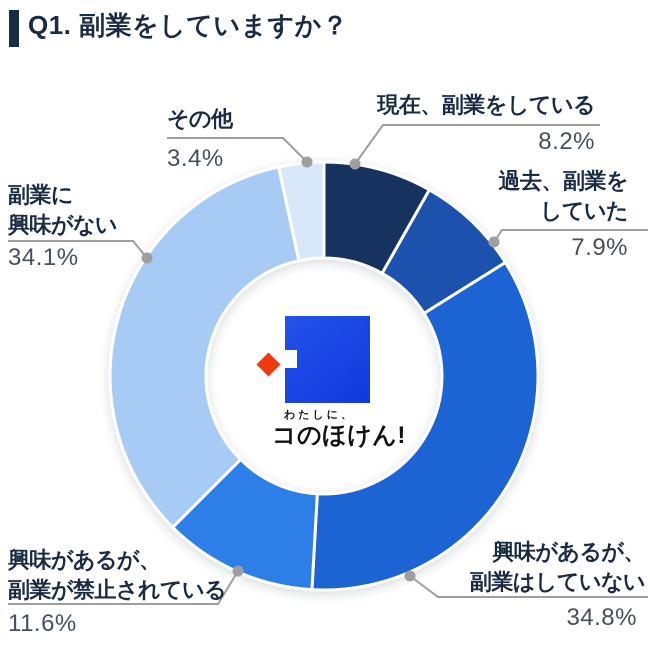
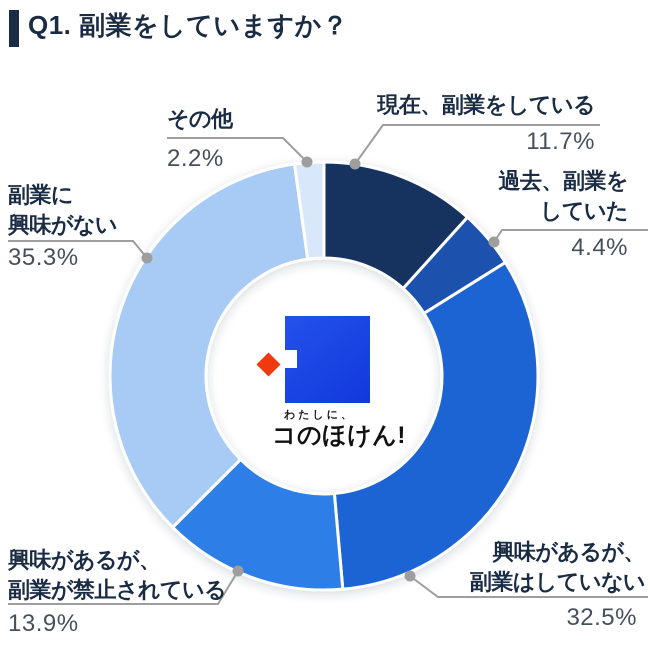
現在、副業をしている: 8.2% -> 11.7%
過去、副業をしていた: 7.9% -> 4.4%
興味があるが、副業はしていない: 34.8% -> 32.5%
興味があるが、副業が禁止されている: 11.6% -> 13.9%
副業に興味がない: 34.1% -> 35.3%
その他: 3.4% -> 2.2%
